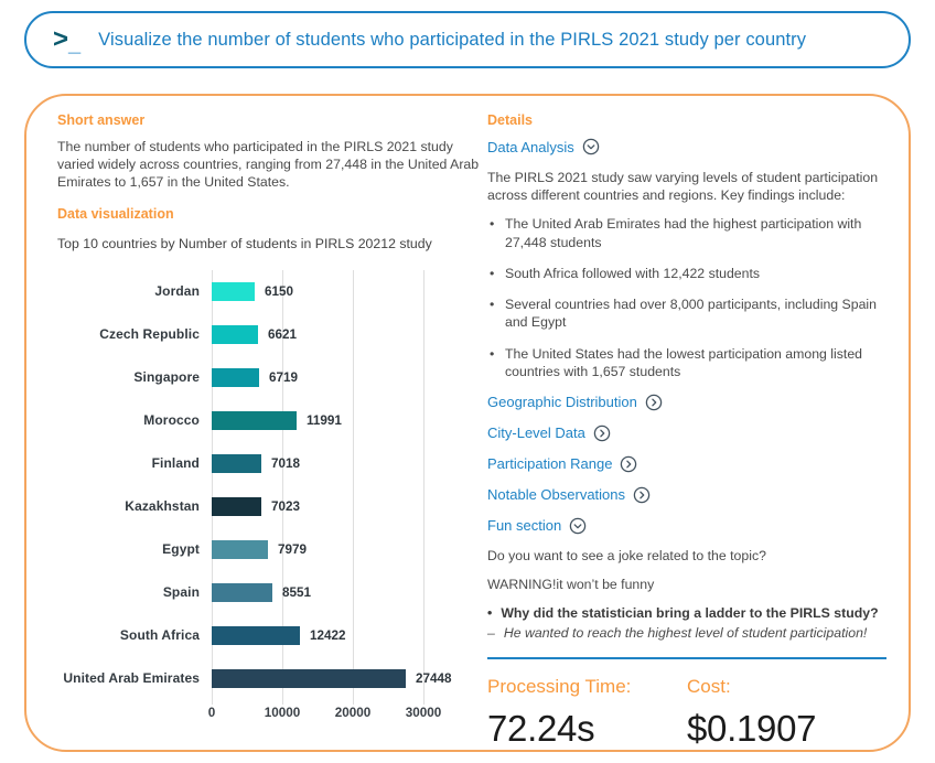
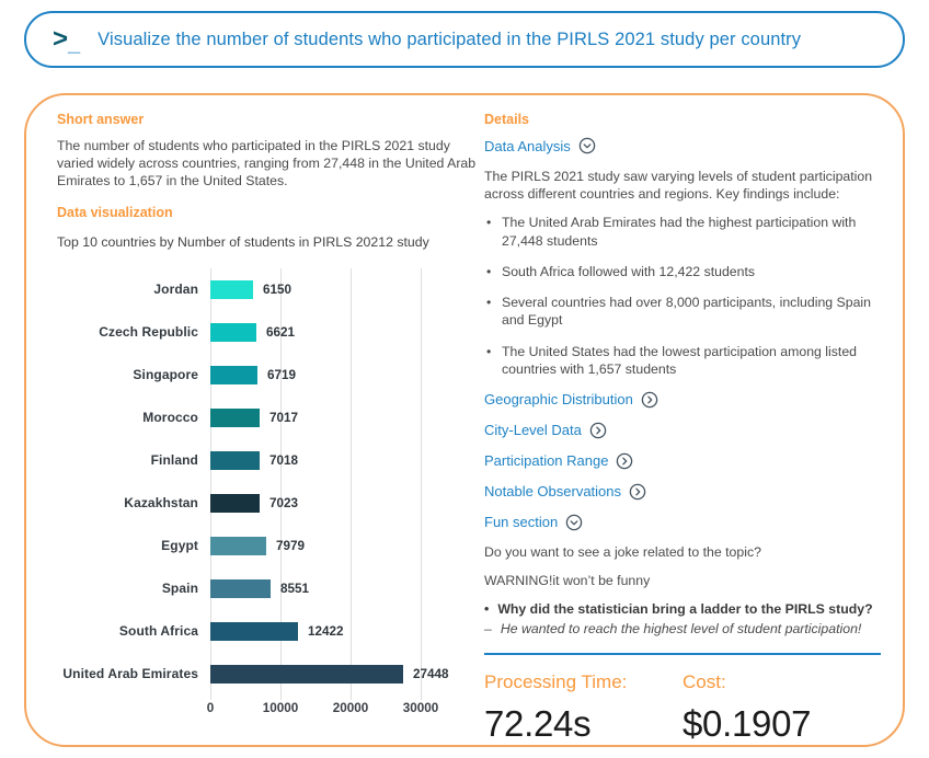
Morocco: 11991 -> 7017
